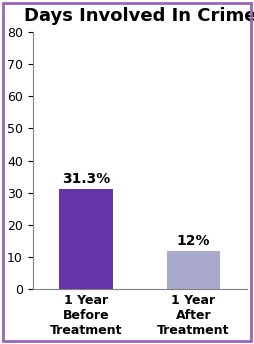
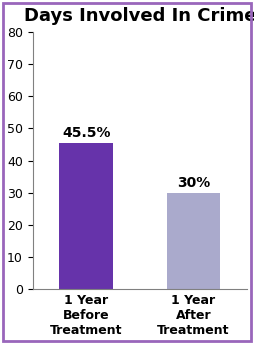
1 Year Before Treatment: 31.3% -> 45.5%
1 Year After Treatment: 12% -> 30%
